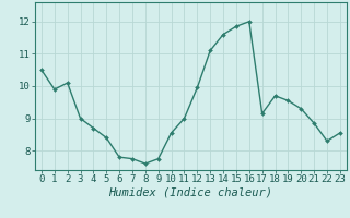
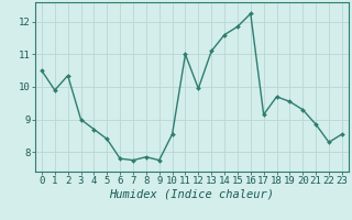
2: 10.10 -> 10.35
8: 7.60 -> 7.85
11: 9.00 -> 11.00
16: 12.00 -> 12.25
